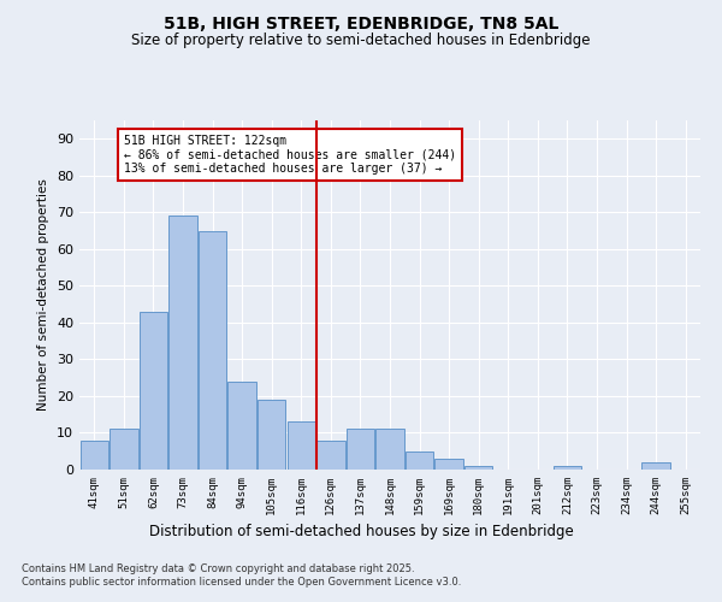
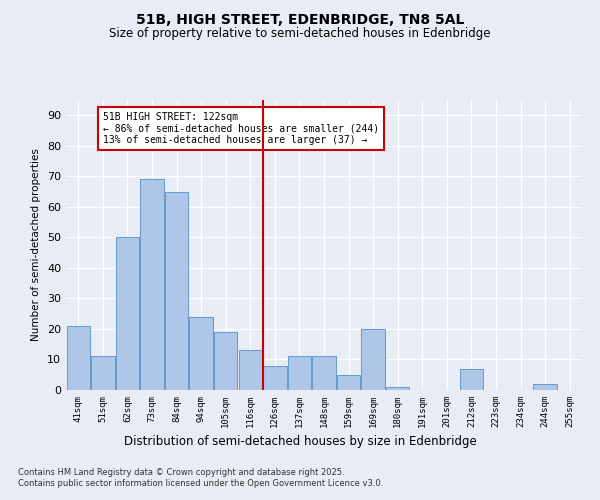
41sqm: 8 -> 21
62sqm: 43 -> 50
169sqm: 3 -> 20
212sqm: 1 -> 7
